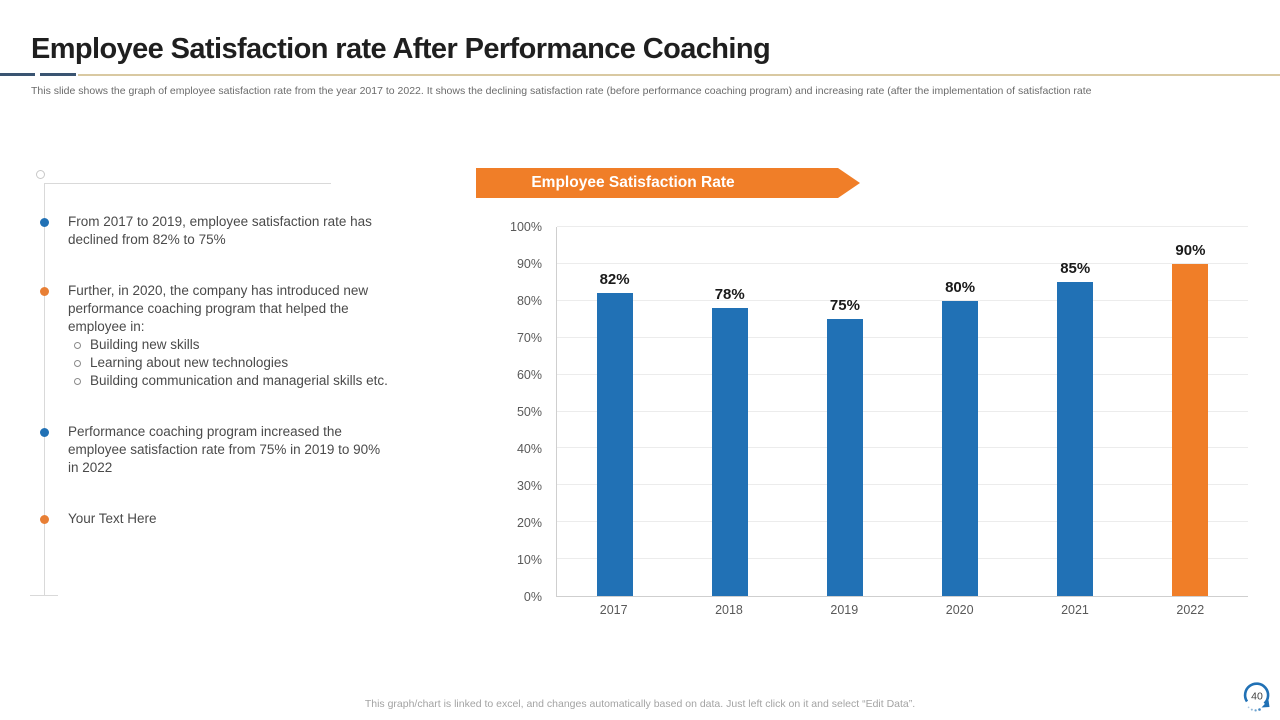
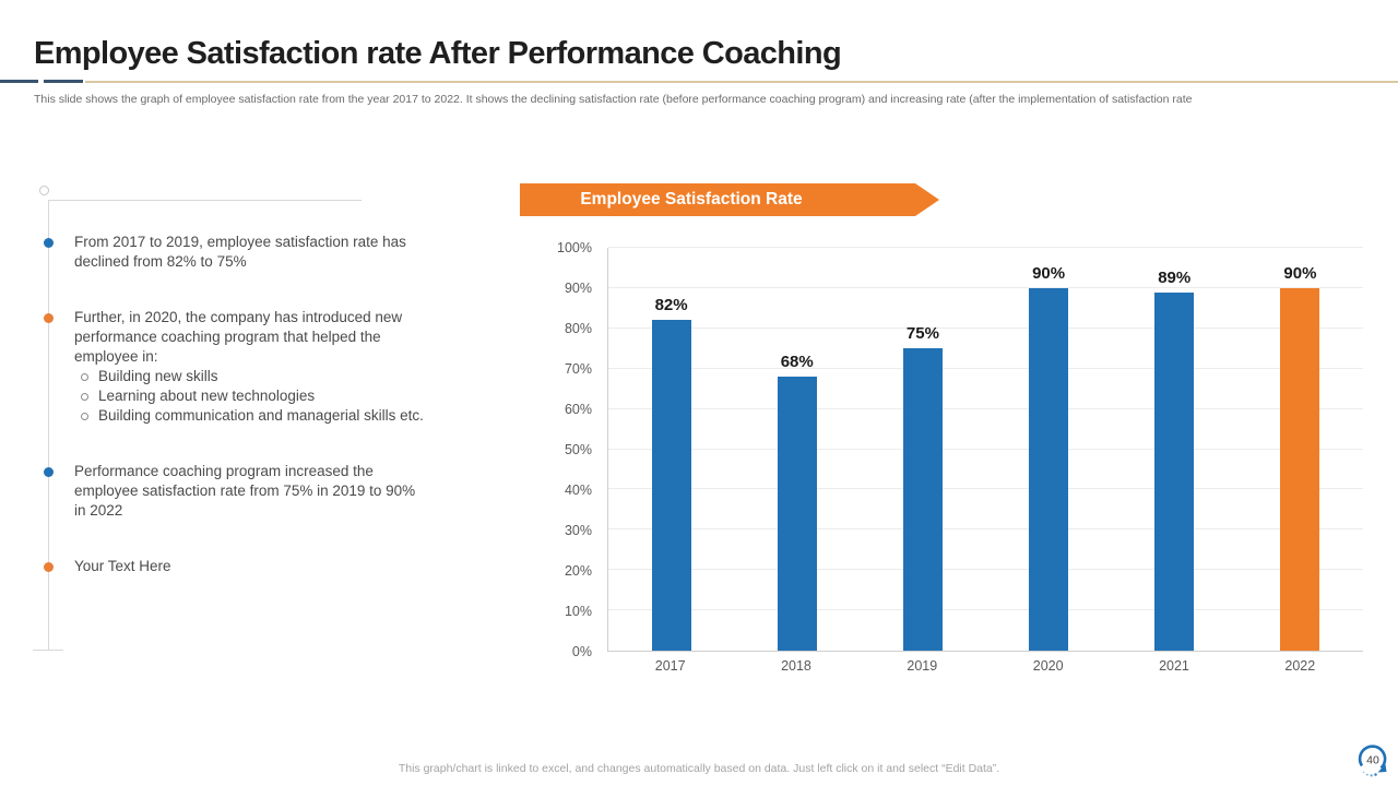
2018: 78% -> 68%
2020: 80% -> 90%
2021: 85% -> 89%
